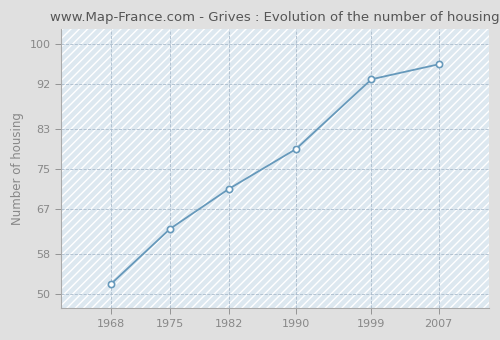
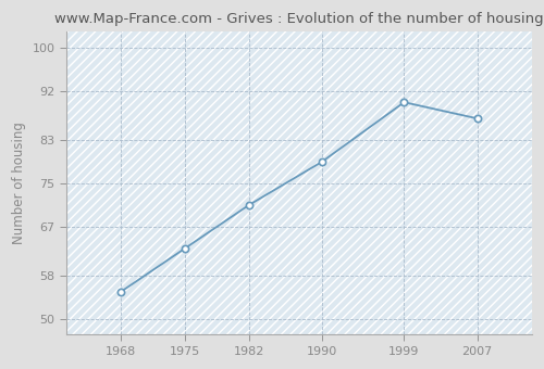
1968: 52 -> 55
1999: 93 -> 90
2007: 96 -> 87
